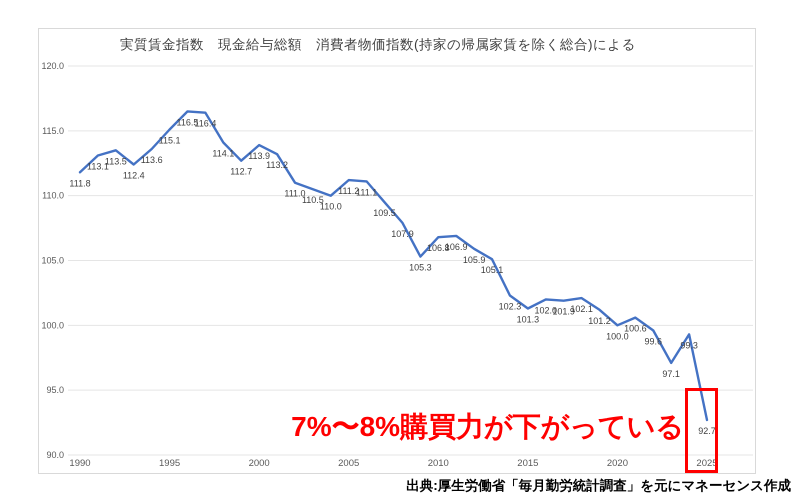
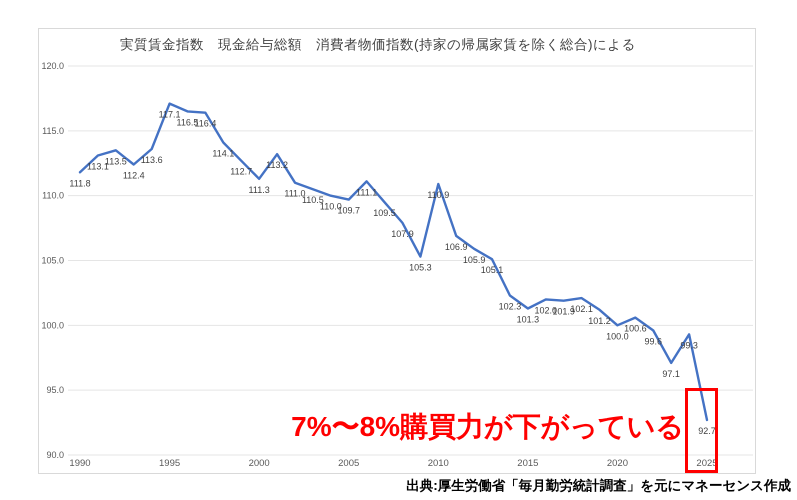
1995: 115.1 -> 117.1
2000: 113.9 -> 111.3
2005: 111.2 -> 109.7
2010: 106.8 -> 110.9
